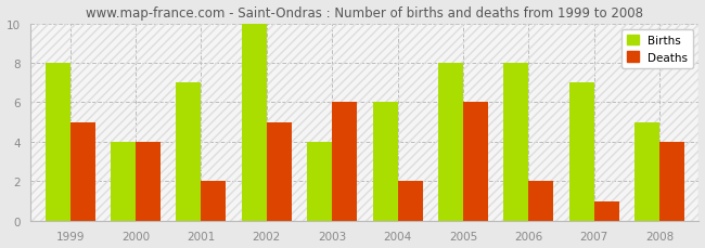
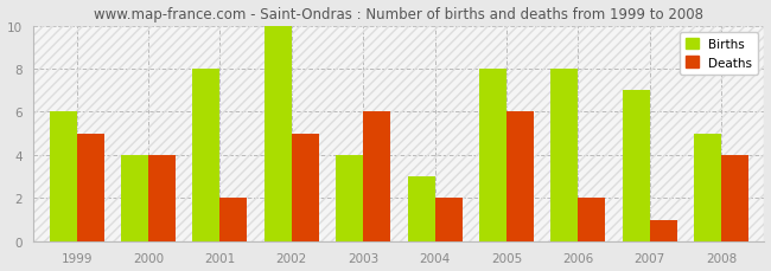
Births/1999: 8 -> 6
Births/2001: 7 -> 8
Births/2004: 6 -> 3
